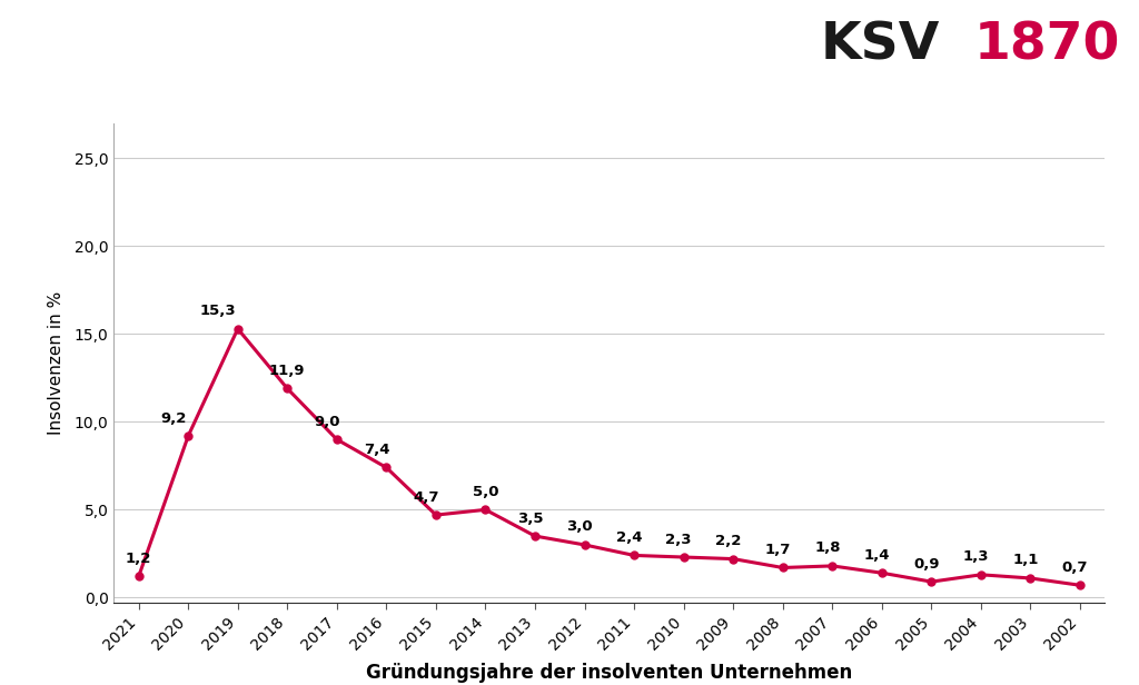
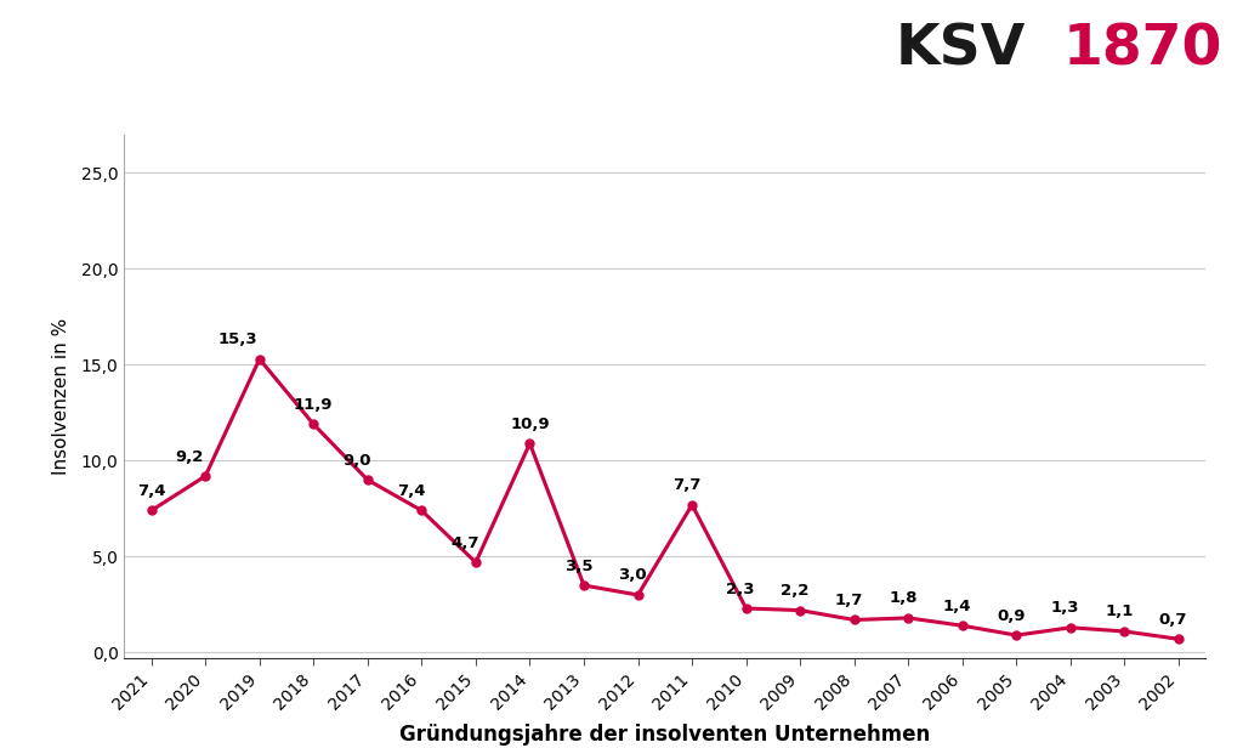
2021: 1,2 -> 7,4
2014: 5,0 -> 10,9
2011: 2,4 -> 7,7
